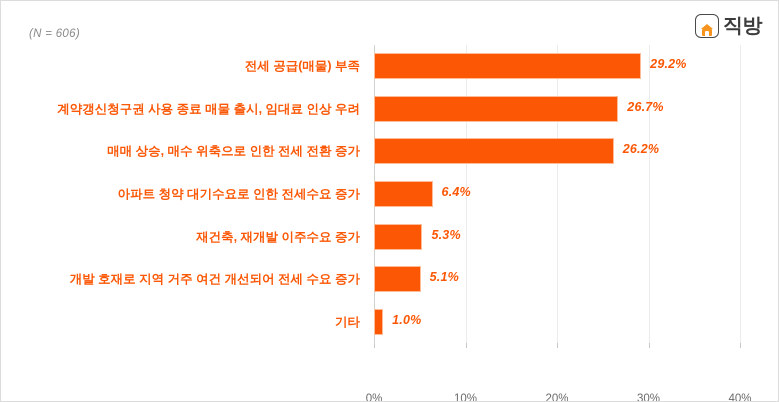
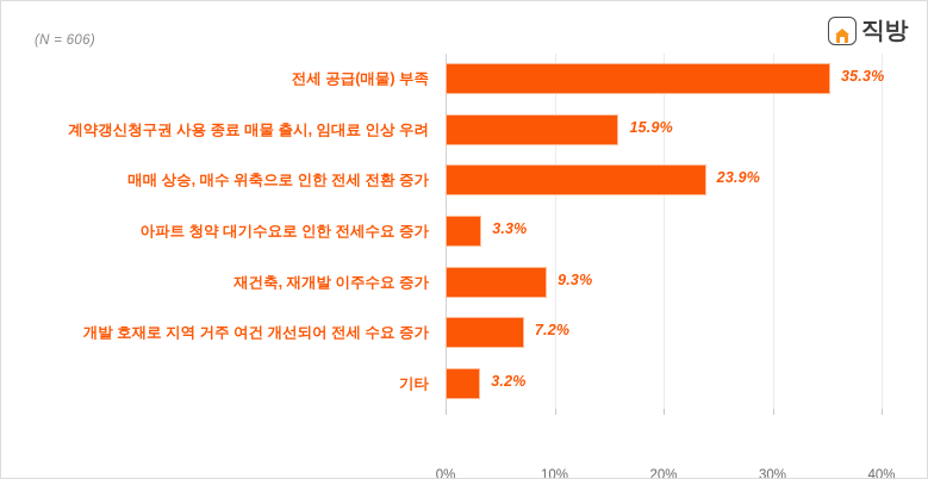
전세 공급(매물) 부족: 29.2% -> 35.3%
계약갱신청구권 사용 종료 매물 출시, 임대료 인상 우려: 26.7% -> 15.9%
매매 상승, 매수 위축으로 인한 전세 전환 증가: 26.2% -> 23.9%
아파트 청약 대기수요로 인한 전세수요 증가: 6.4% -> 3.3%
재건축, 재개발 이주수요 증가: 5.3% -> 9.3%
개발 호재로 지역 거주 여건 개선되어 전세 수요 증가: 5.1% -> 7.2%
기타: 1.0% -> 3.2%
